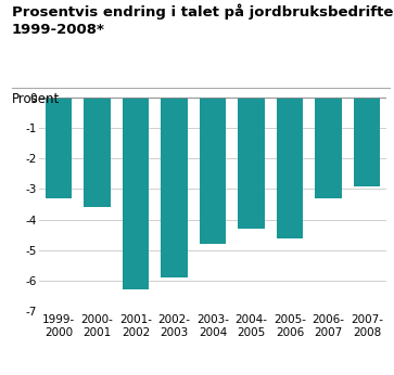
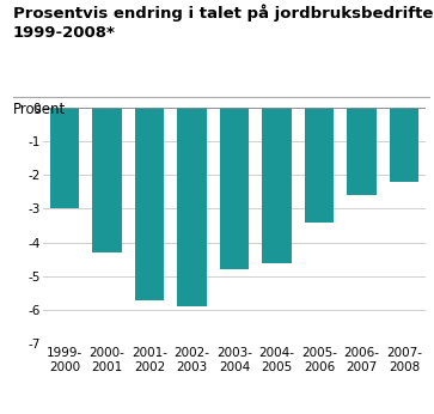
1999- 2000: -3.3 -> -3.0
2000- 2001: -3.6 -> -4.3
2001- 2002: -6.3 -> -5.7
2004- 2005: -4.3 -> -4.6
2005- 2006: -4.6 -> -3.4
2006- 2007: -3.3 -> -2.6
2007- 2008: -2.9 -> -2.2
